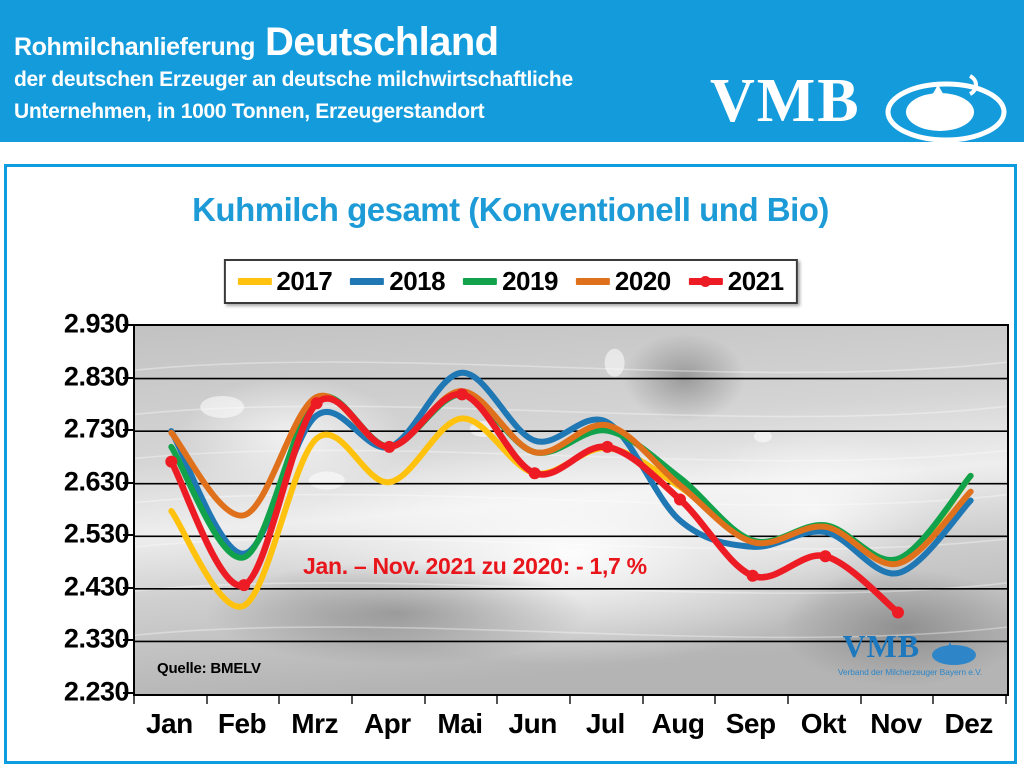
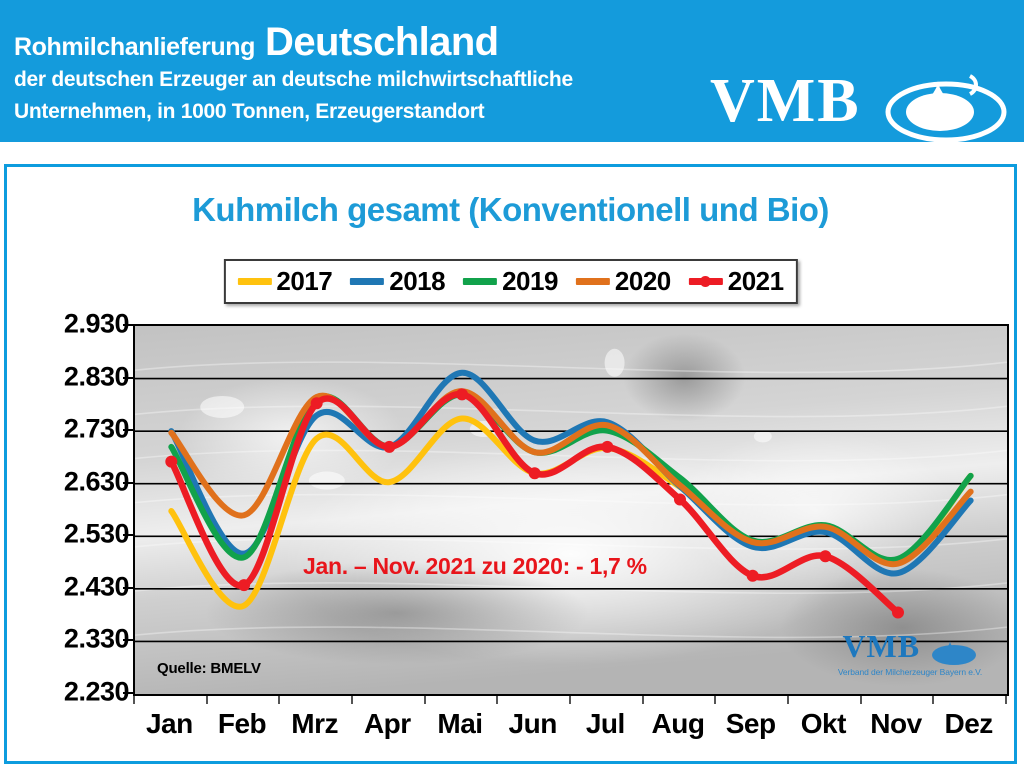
2018/Aug: 2560 -> 2620
